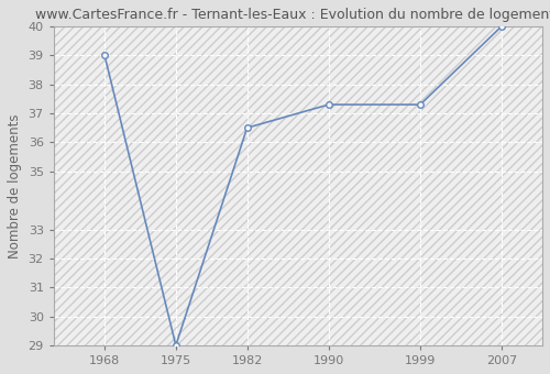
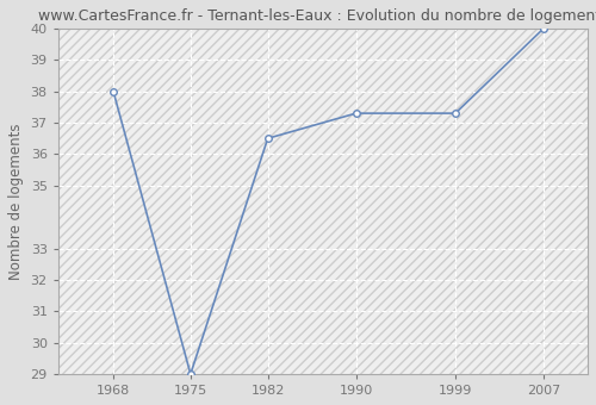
1968: 39.0 -> 38.0
